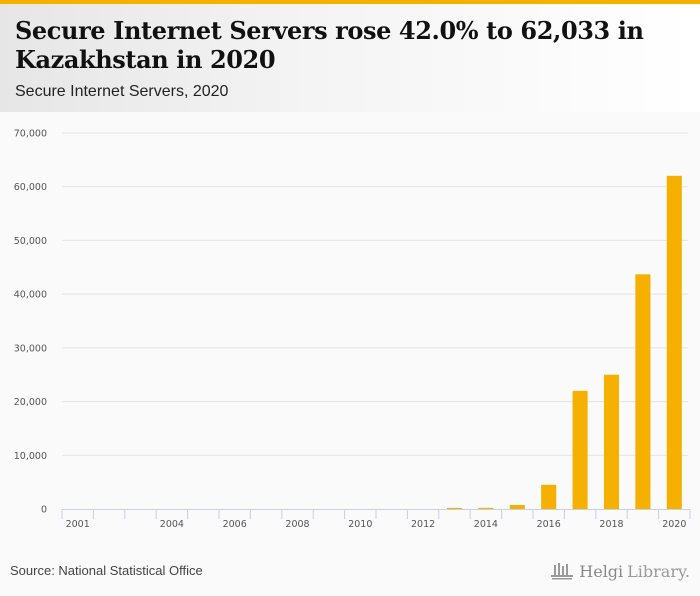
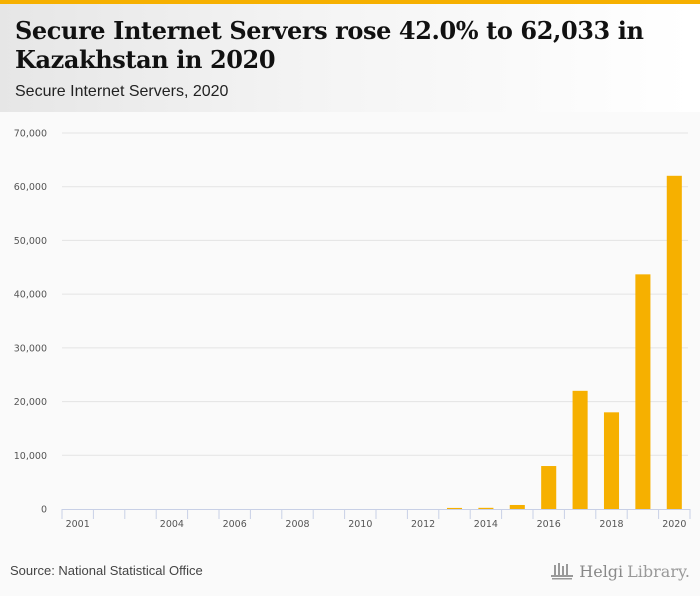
2016: 4000 -> 8000
2018: 25000 -> 18000
